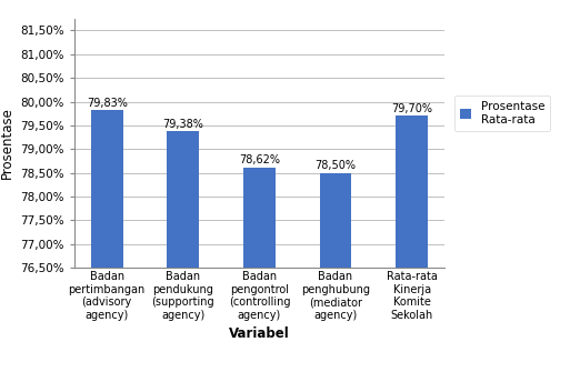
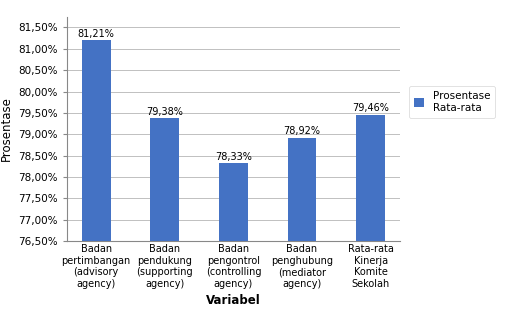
Badan pertimbangan (advisory agency): 79,83% -> 81,21%
Badan pengontrol (controlling agency): 78,62% -> 78,33%
Badan penghubung (mediator agency): 78,50% -> 78,92%
Rata-rata Kinerja Komite Sekolah: 79,70% -> 79,46%
